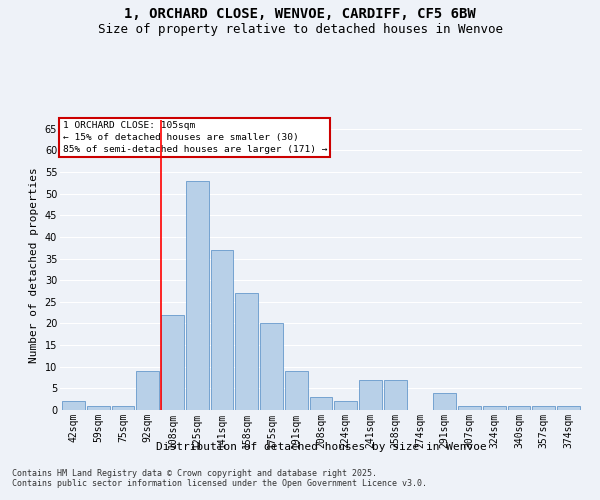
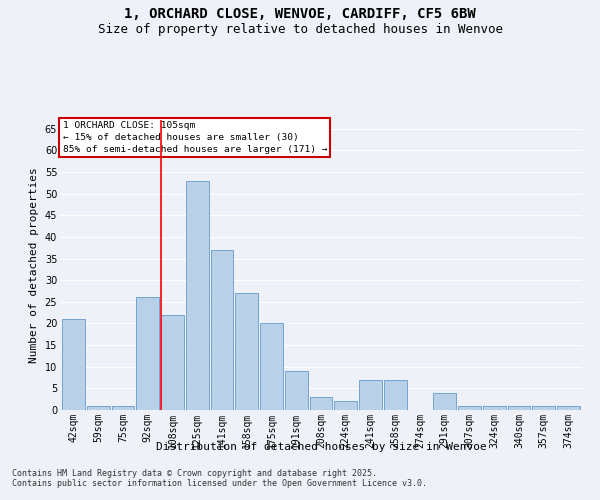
42sqm: 2 -> 21
92sqm: 9 -> 26
